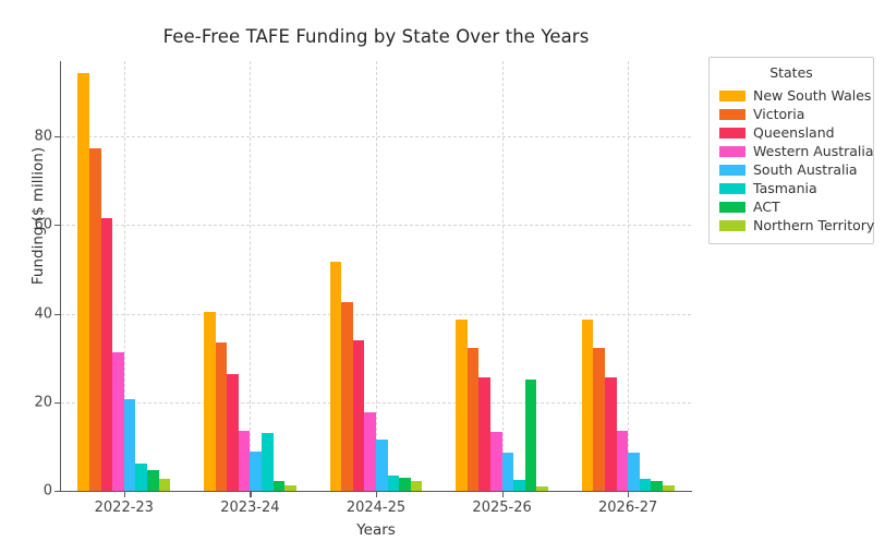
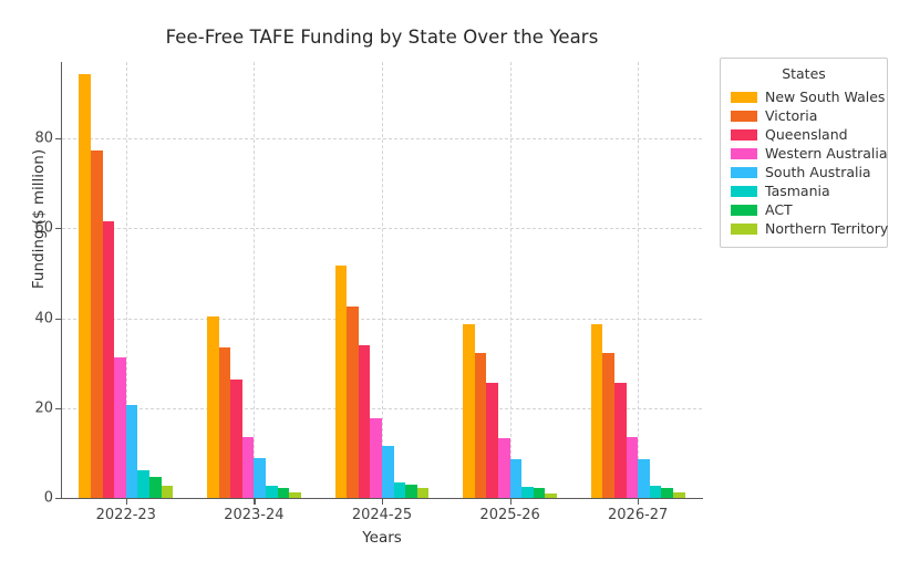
Tasmania/2023-24: 13 -> 3
ACT/2025-26: 25 -> 2
